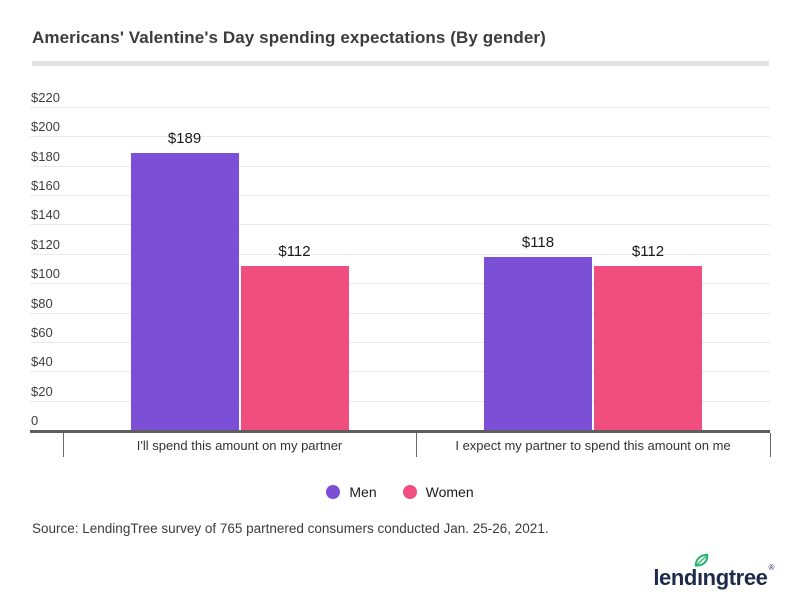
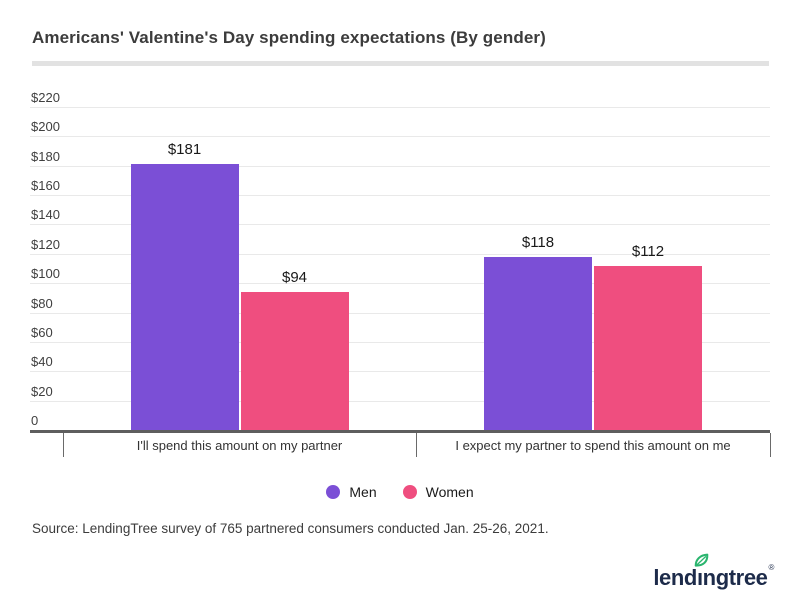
Men/I'll spend this amount on my partner: $189 -> $181
Women/I'll spend this amount on my partner: $112 -> $94
